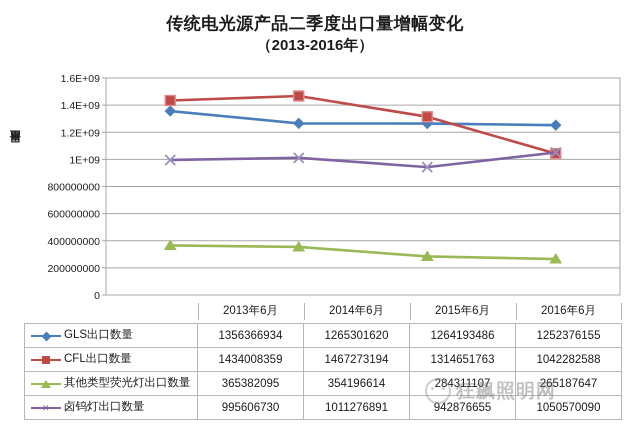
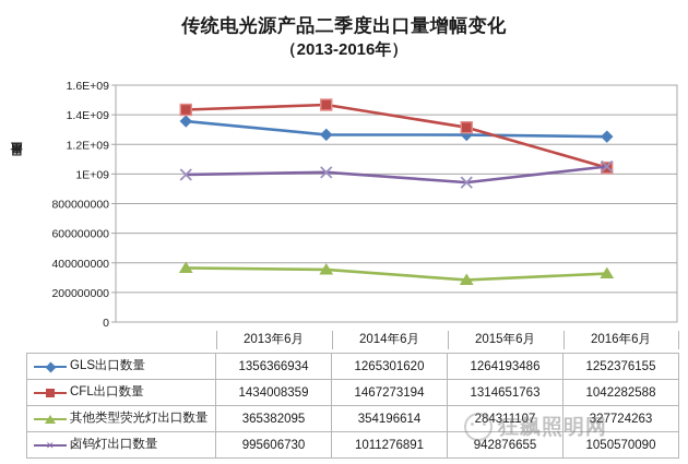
其他类型荧光灯出口数量/2016年6月: 265187647 -> 327724263
